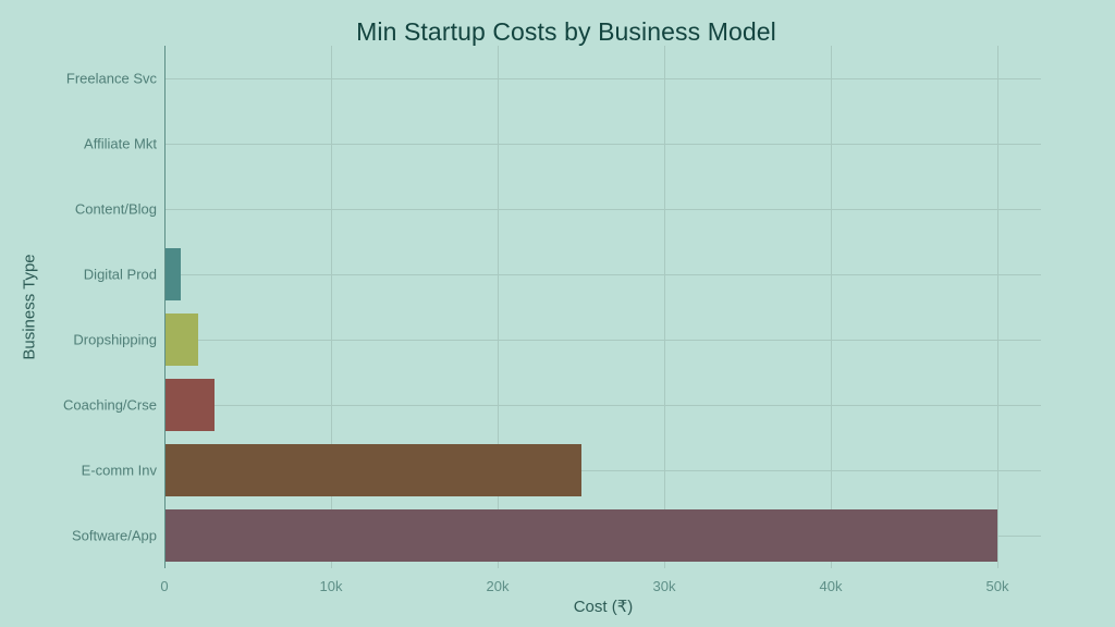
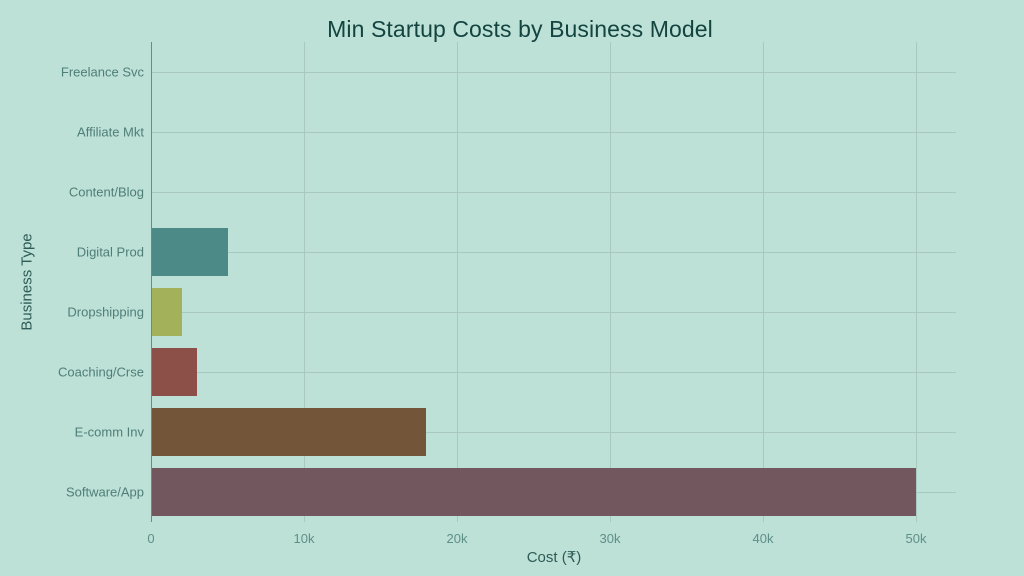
Digital Prod: 1k -> 5k
E-comm Inv: 25k -> 18k
